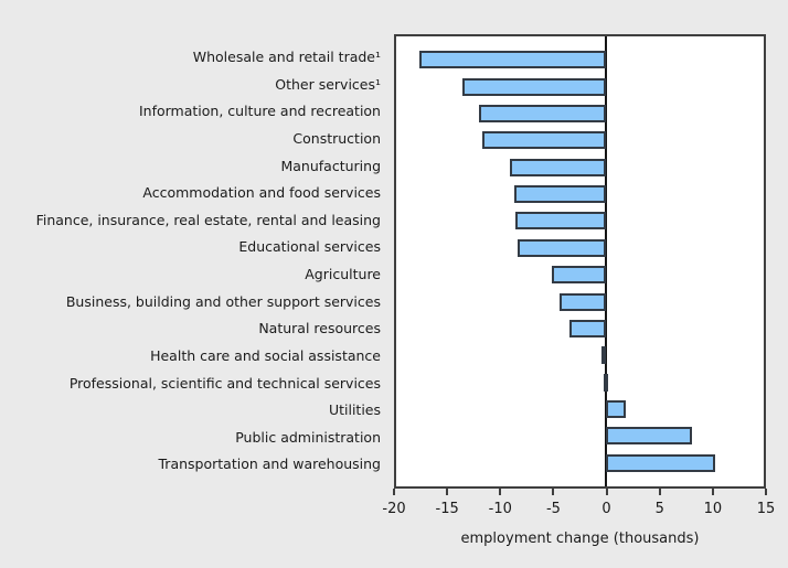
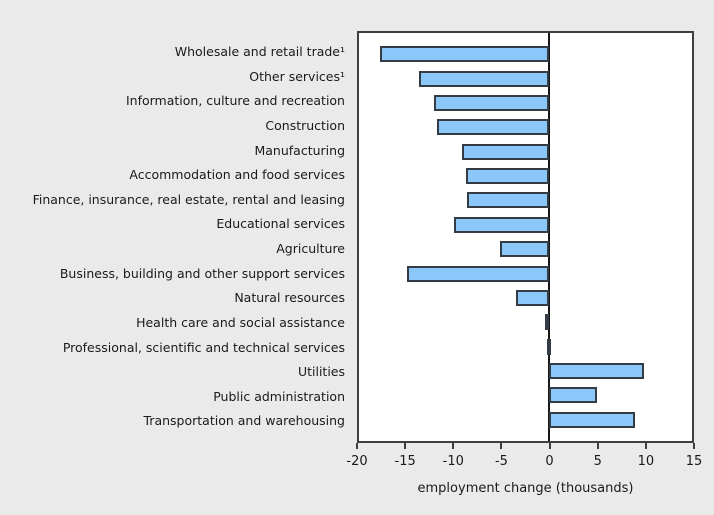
Educational services: -8 -> -10
Business, building and other support services: -4 -> -15
Utilities: 2 -> 10
Public administration: 8 -> 5
Transportation and warehousing: 10 -> 9
